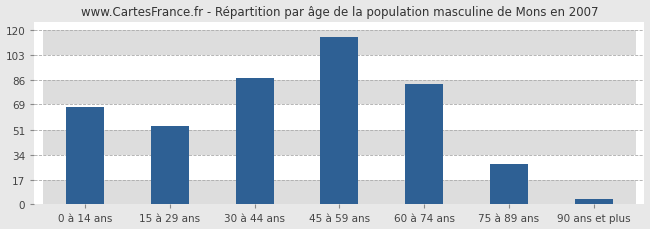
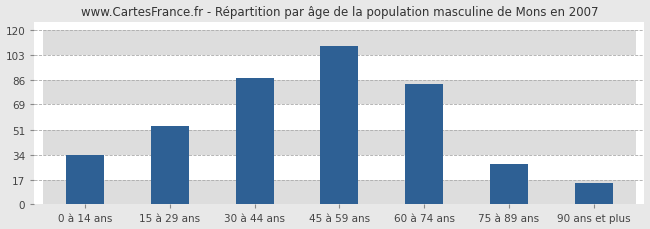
0 à 14 ans: 67 -> 34
45 à 59 ans: 115 -> 109
90 ans et plus: 4 -> 15
